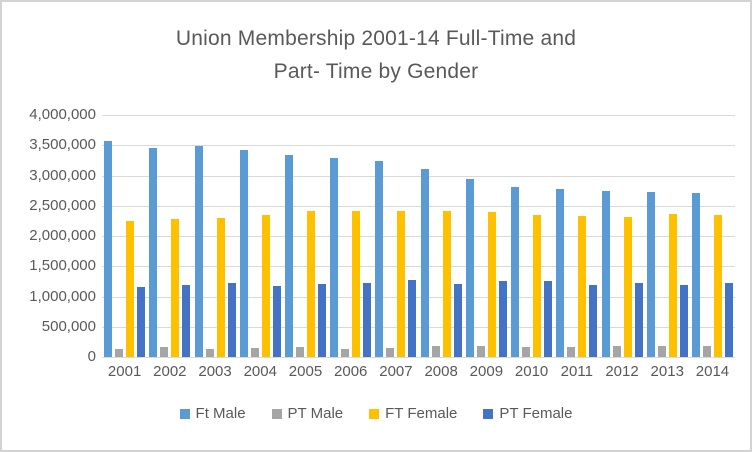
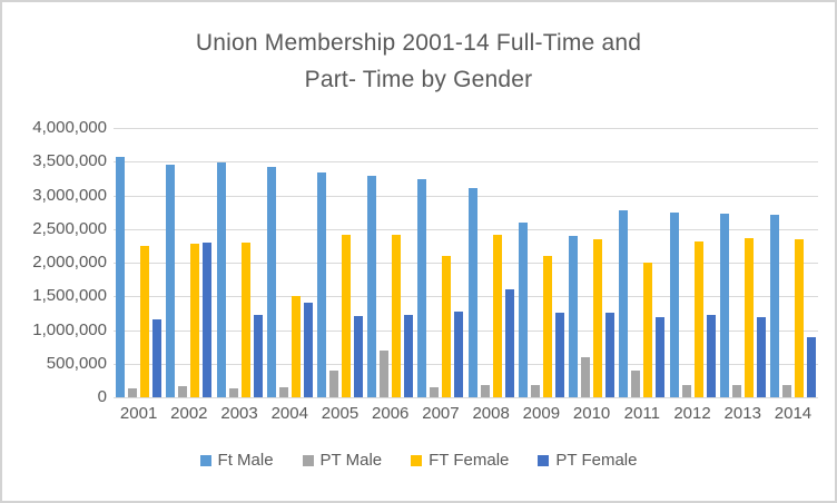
PT Female/2002: 1200000 -> 2300000
FT Female/2004: 2400000 -> 1500000
PT Female/2004: 1200000 -> 1400000
PT Male/2005: 200000 -> 400000
PT Male/2006: 100000 -> 700000
FT Female/2007: 2400000 -> 2100000
PT Female/2008: 1200000 -> 1600000
Ft Male/2009: 2900000 -> 2600000
FT Female/2009: 2400000 -> 2100000
Ft Male/2010: 2800000 -> 2400000
PT Male/2010: 200000 -> 600000
PT Male/2011: 200000 -> 400000
FT Female/2011: 2300000 -> 2000000
PT Female/2014: 1200000 -> 900000
